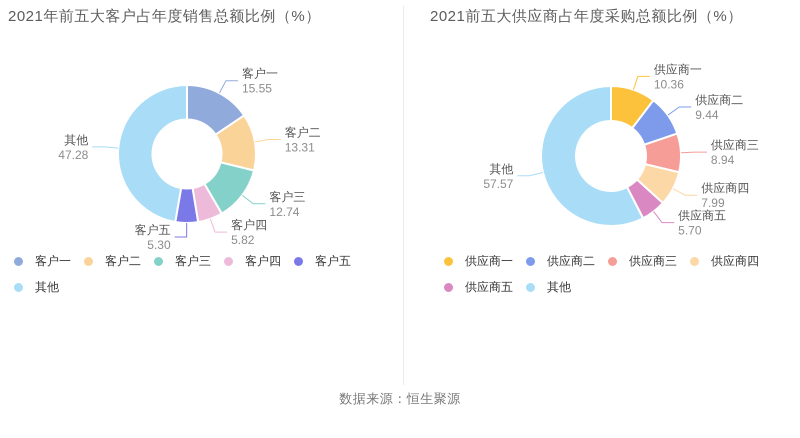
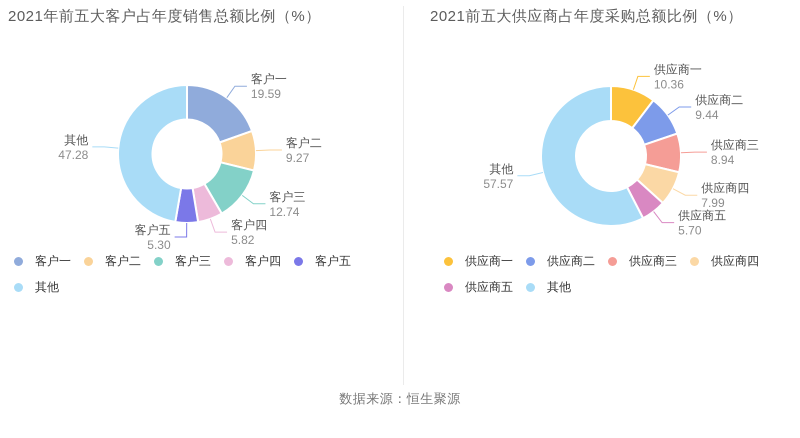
2021年前五大客户占年度销售总额比例（%）/客户一: 15.55 -> 19.59
2021年前五大客户占年度销售总额比例（%）/客户二: 13.31 -> 9.27
